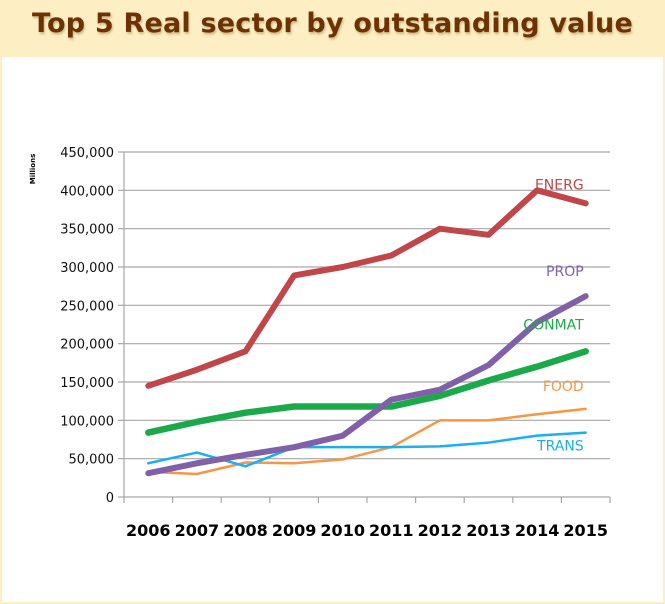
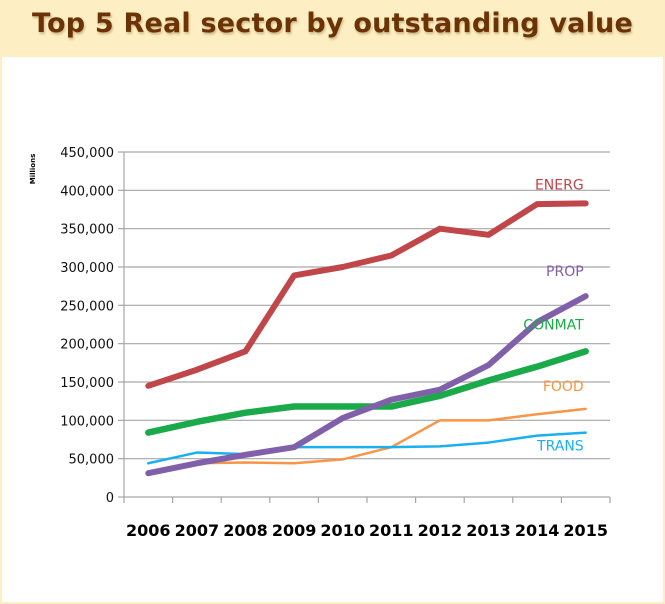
FOOD/2007: 30000 -> 40000
TRANS/2008: 40000 -> 60000
PROP/2010: 80000 -> 100000
ENERG/2014: 400000 -> 380000
